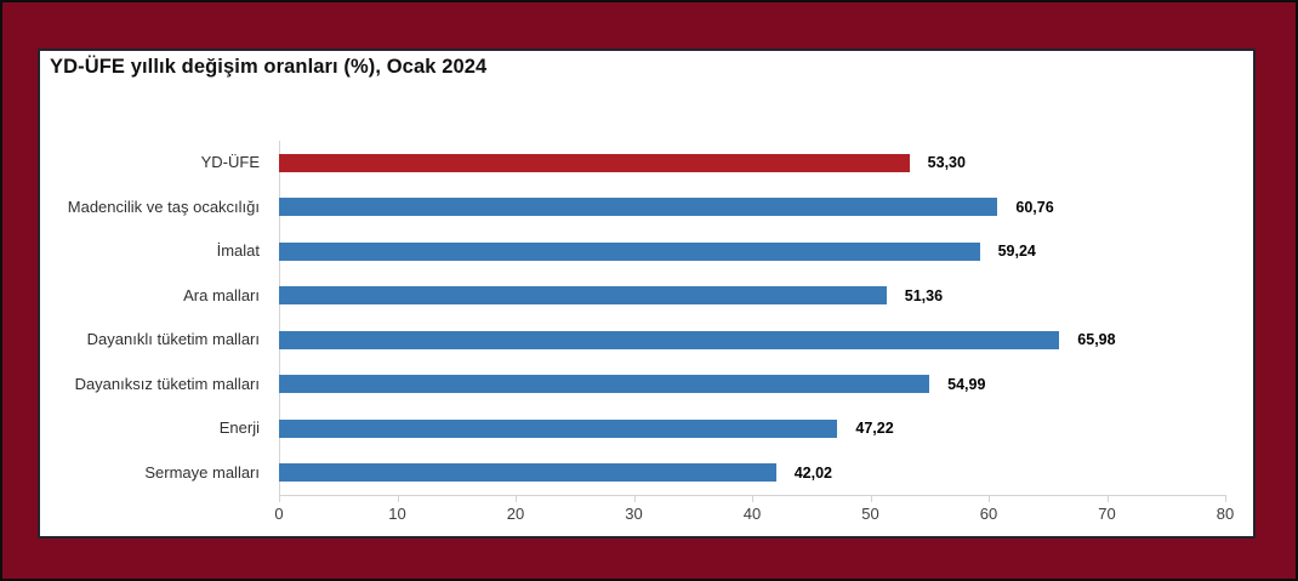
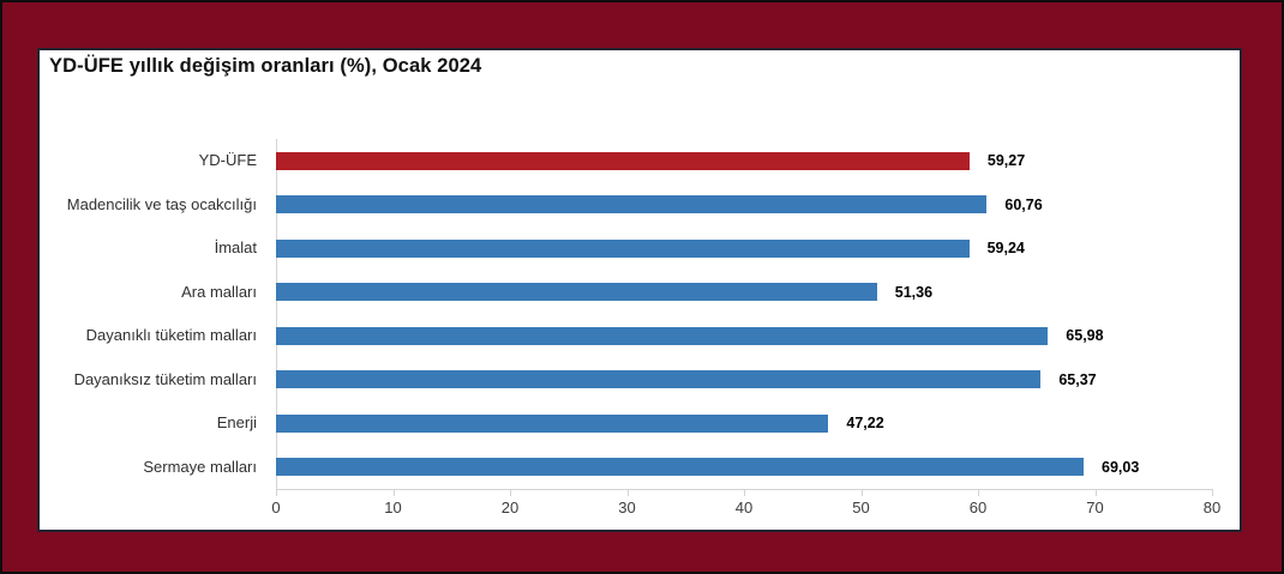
YD-ÜFE: 53,30 -> 59,27
Dayanıksız tüketim malları: 54,99 -> 65,37
Sermaye malları: 42,02 -> 69,03
